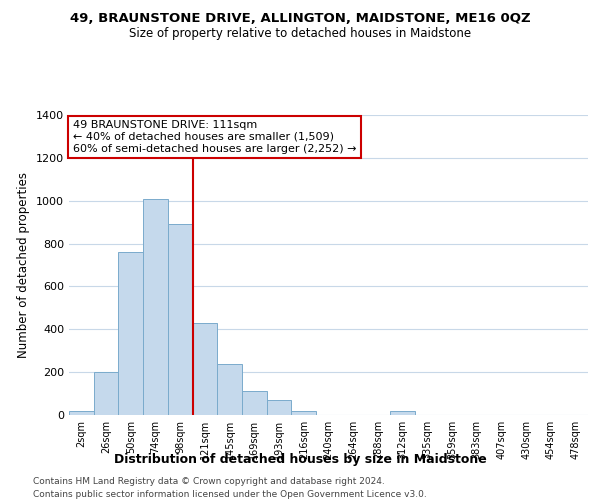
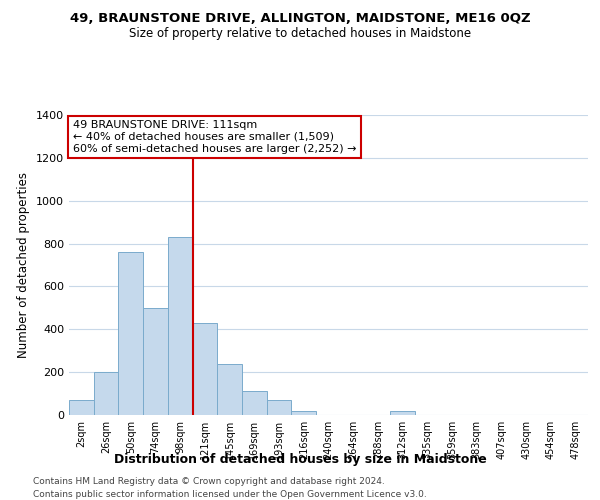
2sqm: 20 -> 70
74sqm: 1010 -> 500
98sqm: 890 -> 830
